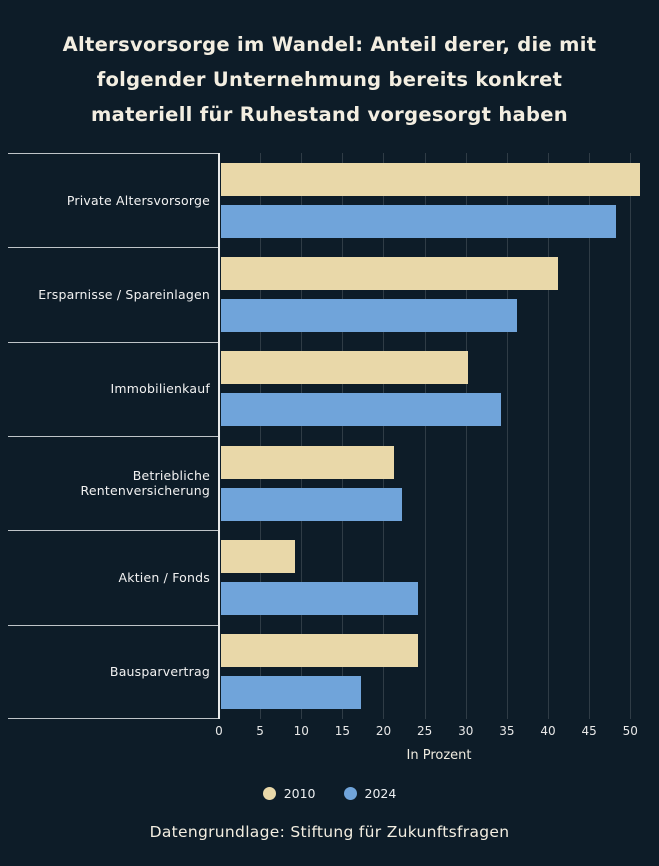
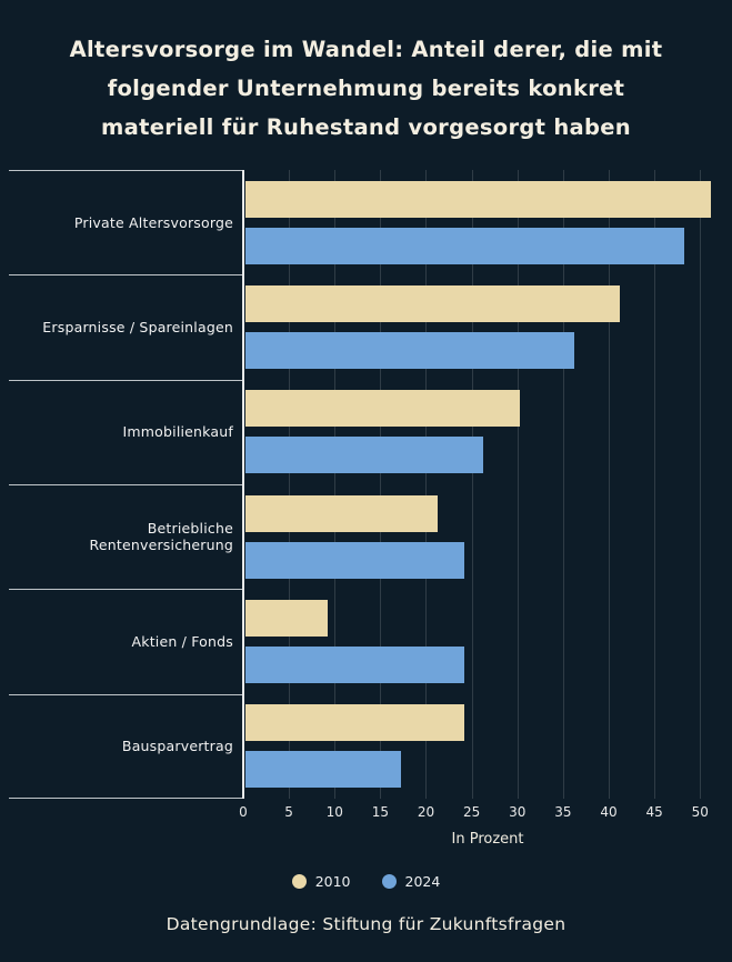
2024/Immobilienkauf: 34 -> 26
2024/Betriebliche Rentenversicherung: 22 -> 24
